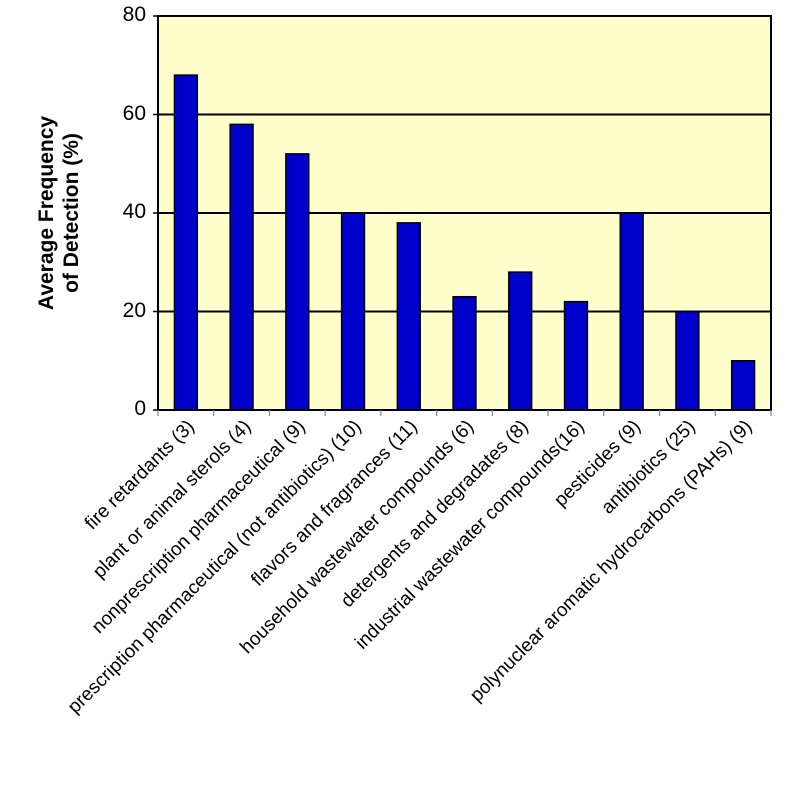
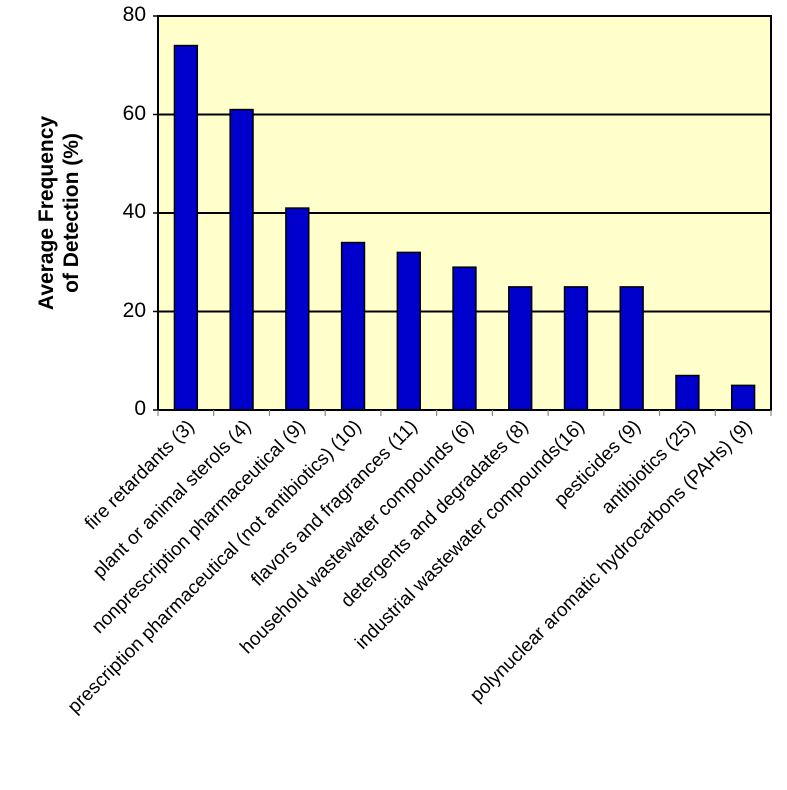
fire retardants (3): 68 -> 74
plant or animal sterols (4): 58 -> 61
nonprescription pharmaceutical (9): 52 -> 41
prescription pharmaceutical (not antibiotics) (10): 40 -> 34
flavors and fragrances (11): 38 -> 32
household wastewater compounds (6): 23 -> 29
detergents and degradates (8): 28 -> 25
industrial wastewater compounds(16): 22 -> 25
pesticides (9): 40 -> 25
antibiotics (25): 20 -> 7
polynuclear aromatic hydrocarbons (PAHs) (9): 10 -> 5
